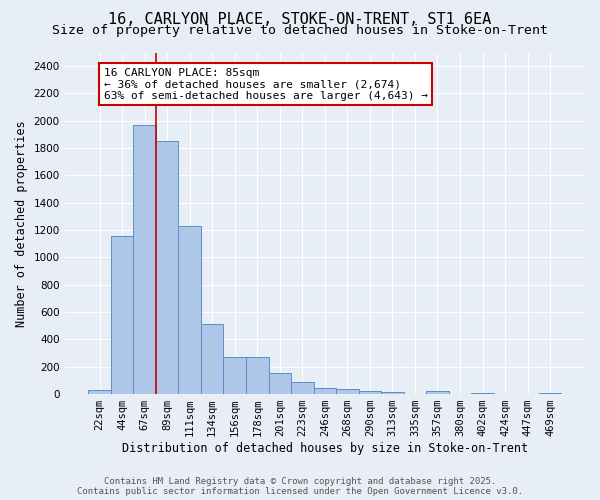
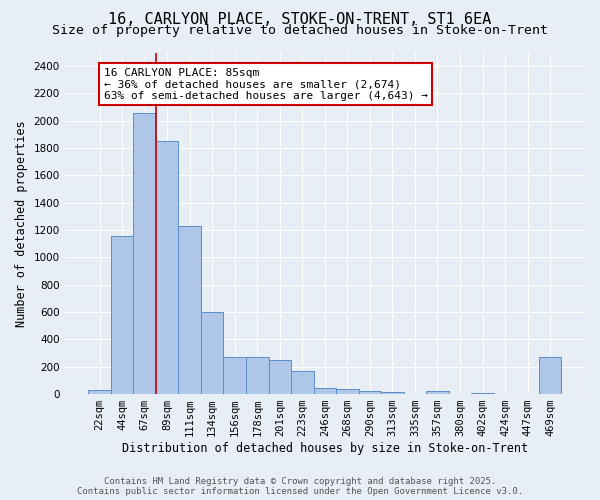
67sqm: 1970 -> 2060
134sqm: 510 -> 600
201sqm: 160 -> 250
223sqm: 90 -> 170
469sqm: 10 -> 270
